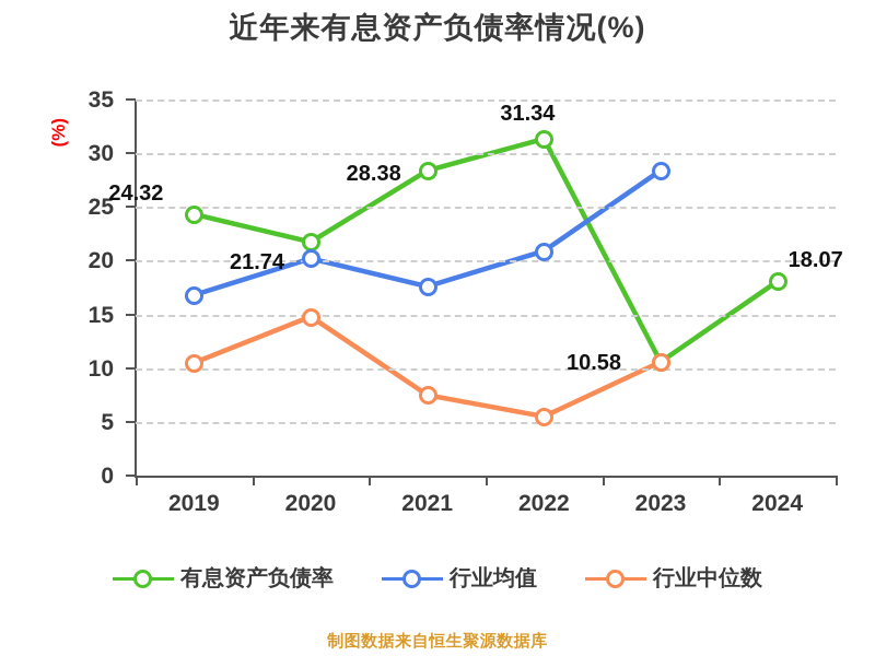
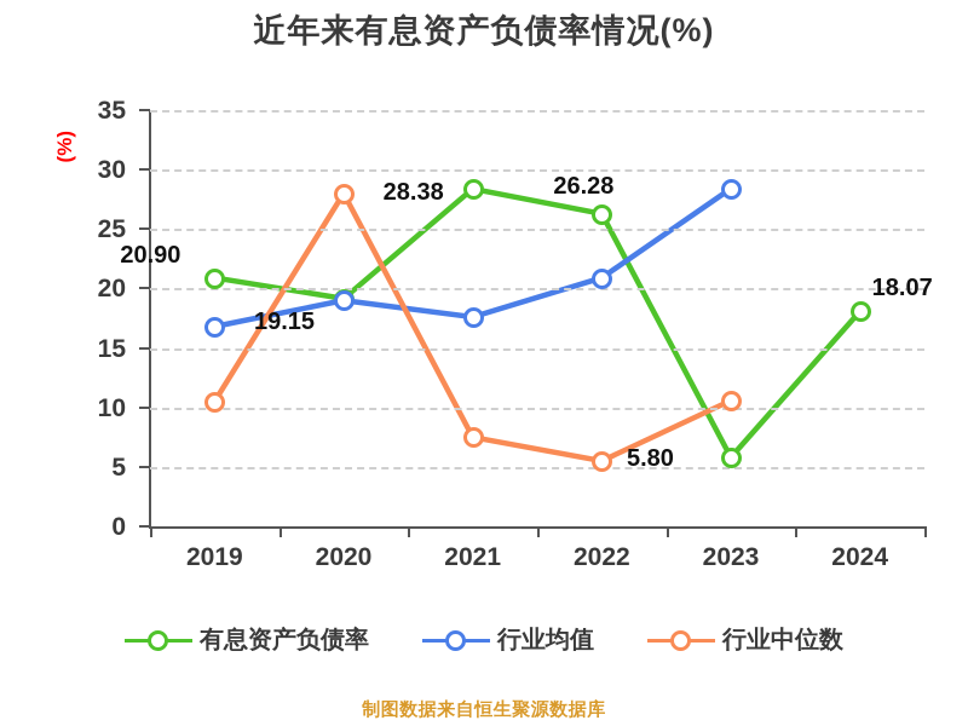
有息资产负债率/2019: 24.32 -> 20.90
有息资产负债率/2020: 21.74 -> 19.15
行业均值/2020: 20 -> 19
行业中位数/2020: 15 -> 28
有息资产负债率/2022: 31.34 -> 26.28
有息资产负债率/2023: 10.58 -> 5.80
